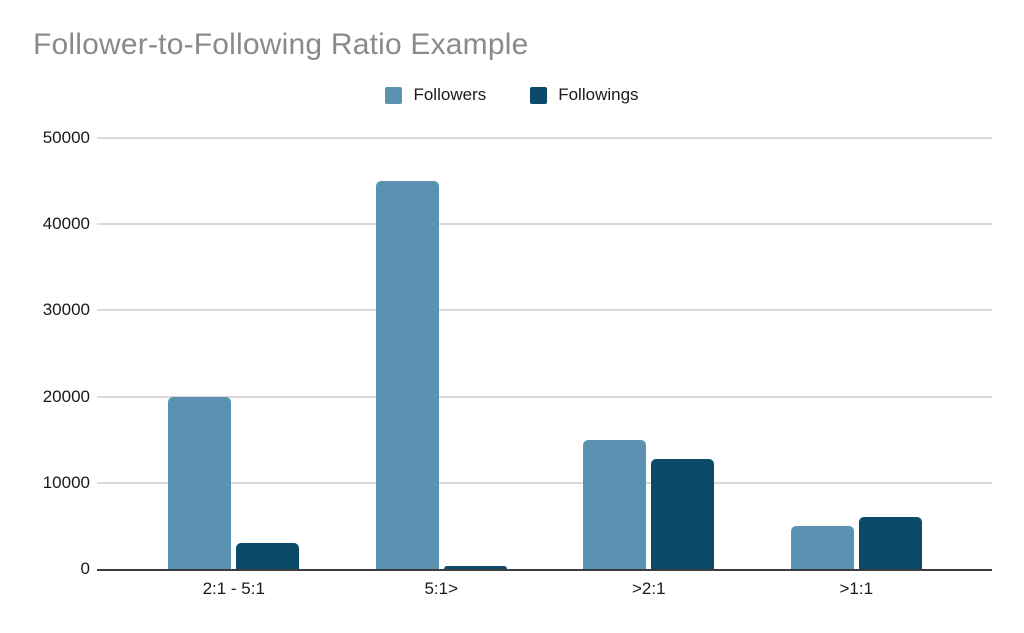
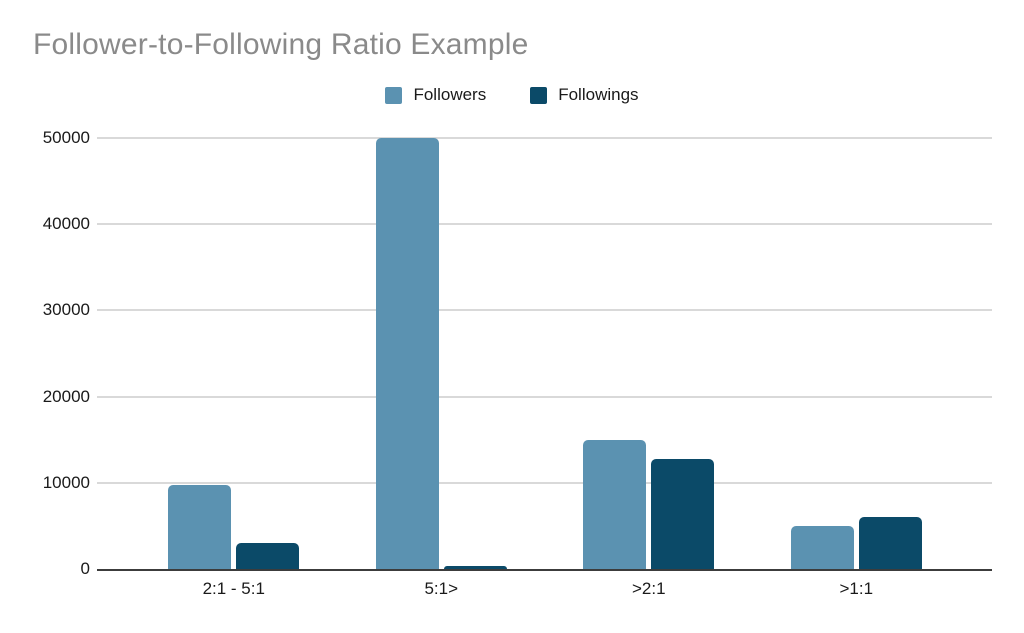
Followers/2:1 - 5:1: 20000 -> 10000
Followers/5:1>: 45000 -> 50000
